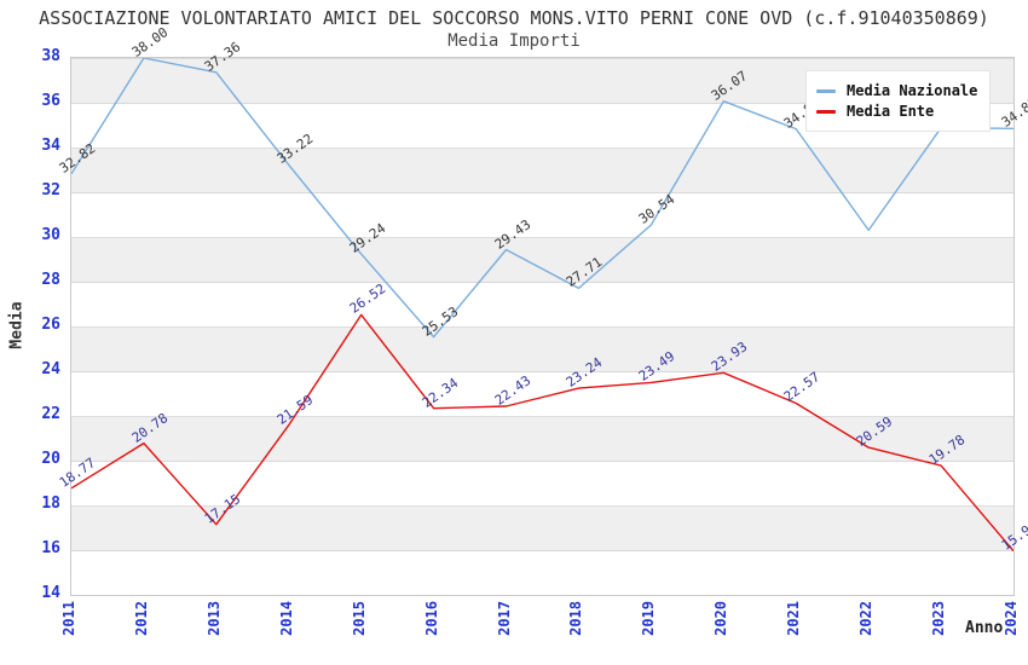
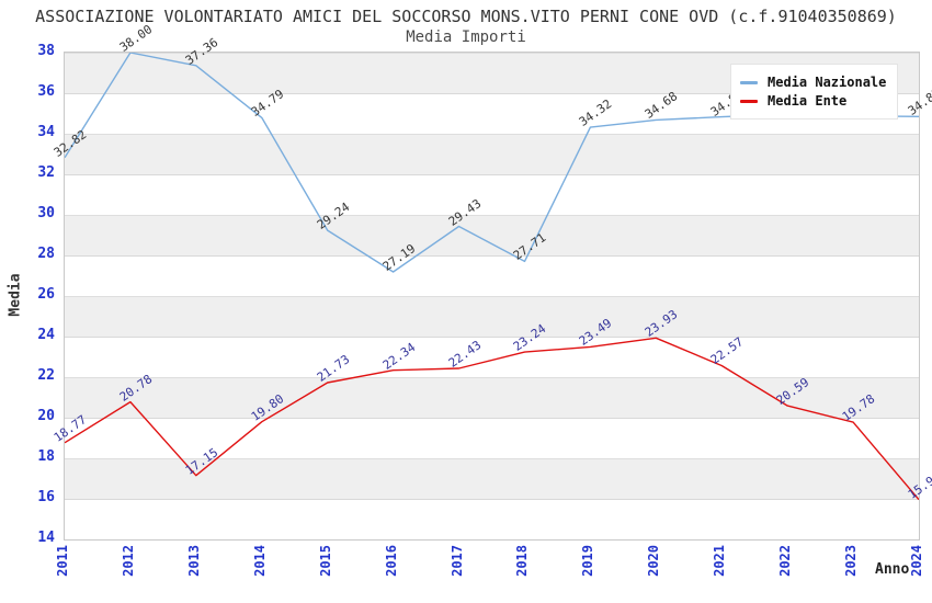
Media Nazionale/2014: 33.22 -> 34.79
Media Ente/2014: 21.59 -> 19.80
Media Ente/2015: 26.52 -> 21.73
Media Nazionale/2016: 25.53 -> 27.19
Media Nazionale/2019: 30.54 -> 34.32
Media Nazionale/2020: 36.07 -> 34.68
Media Nazionale/2022: 30.3 -> 35.0
